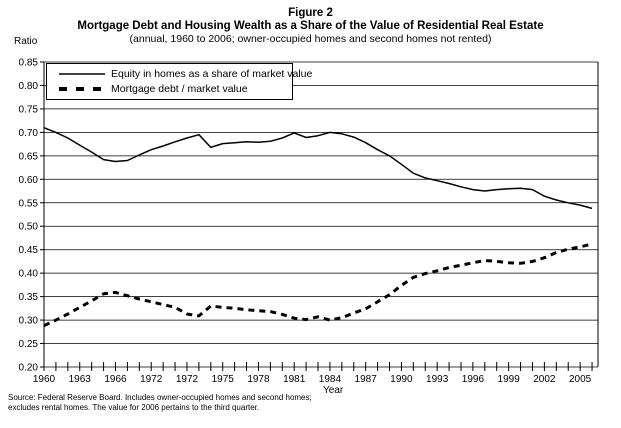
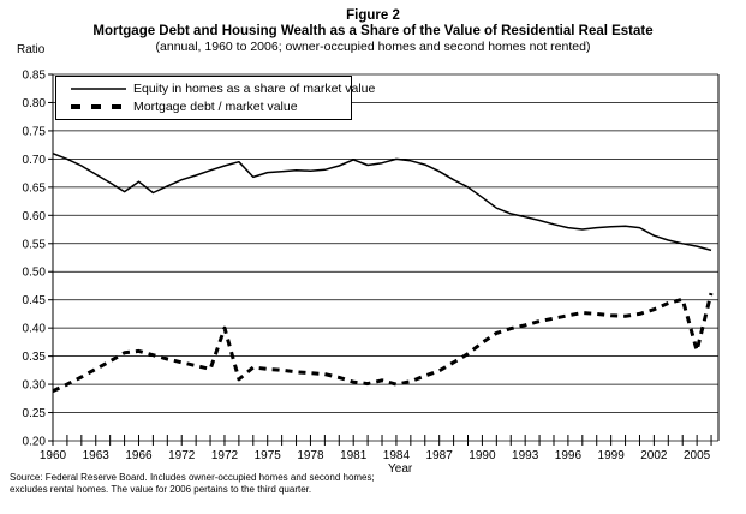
Equity in homes as a share of market value/1966: 0.64 -> 0.66
Mortgage debt / market value/1972: 0.31 -> 0.40
Mortgage debt / market value/2005: 0.46 -> 0.36
